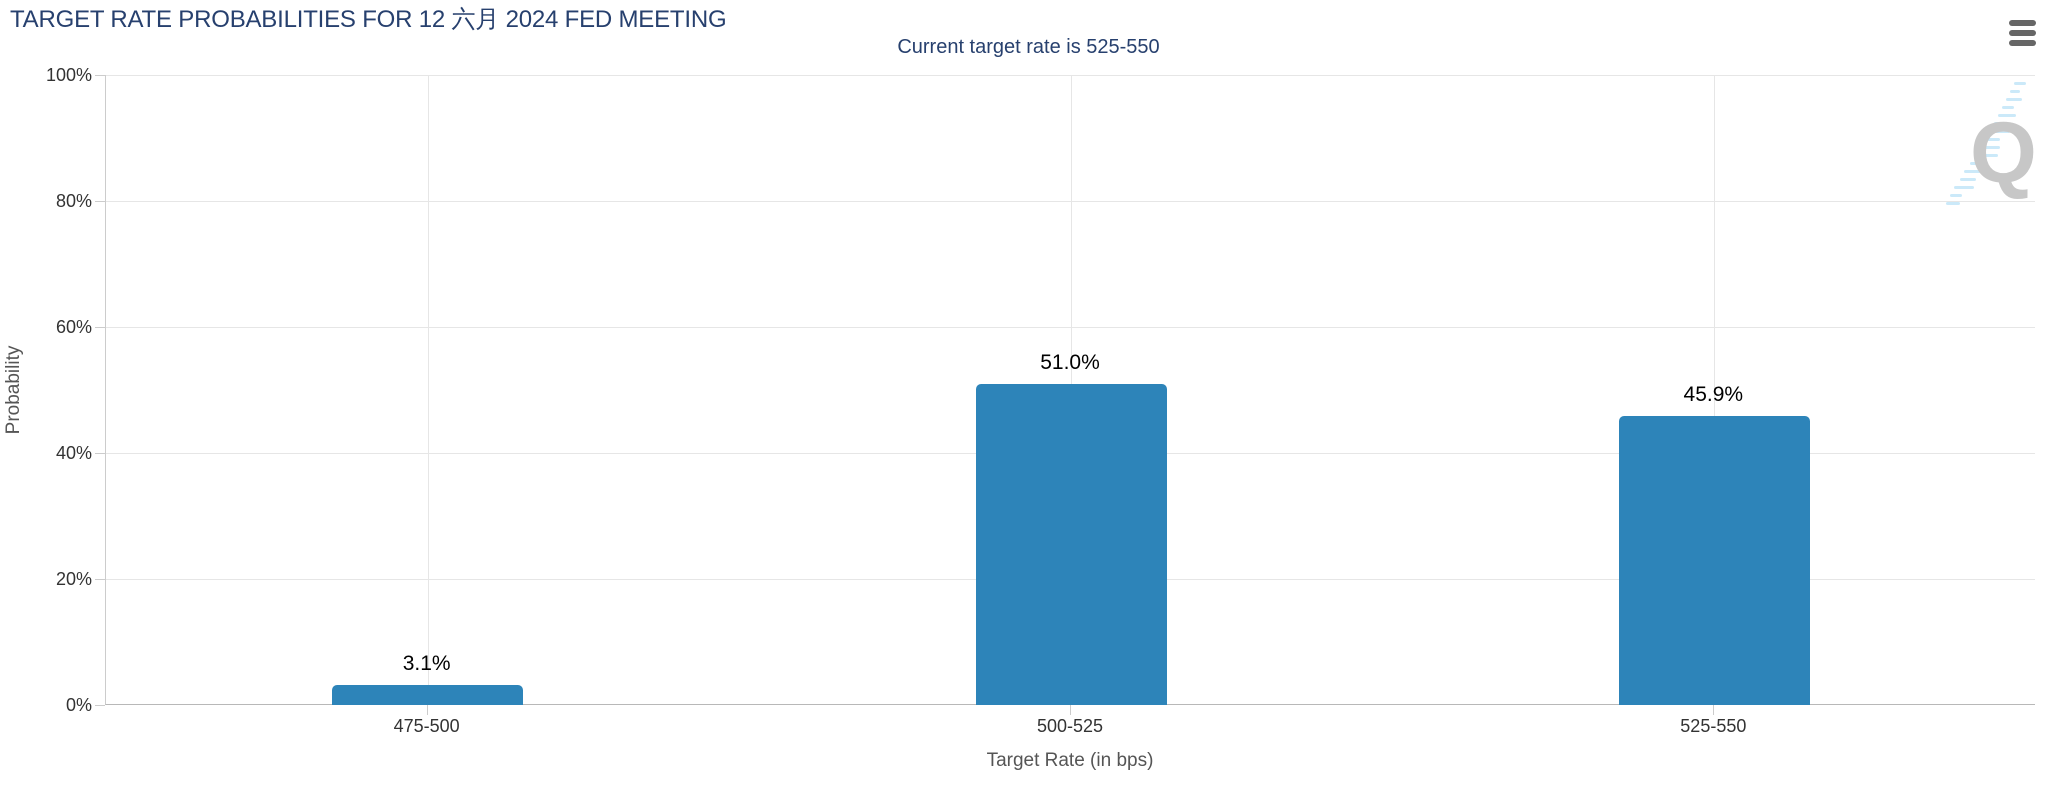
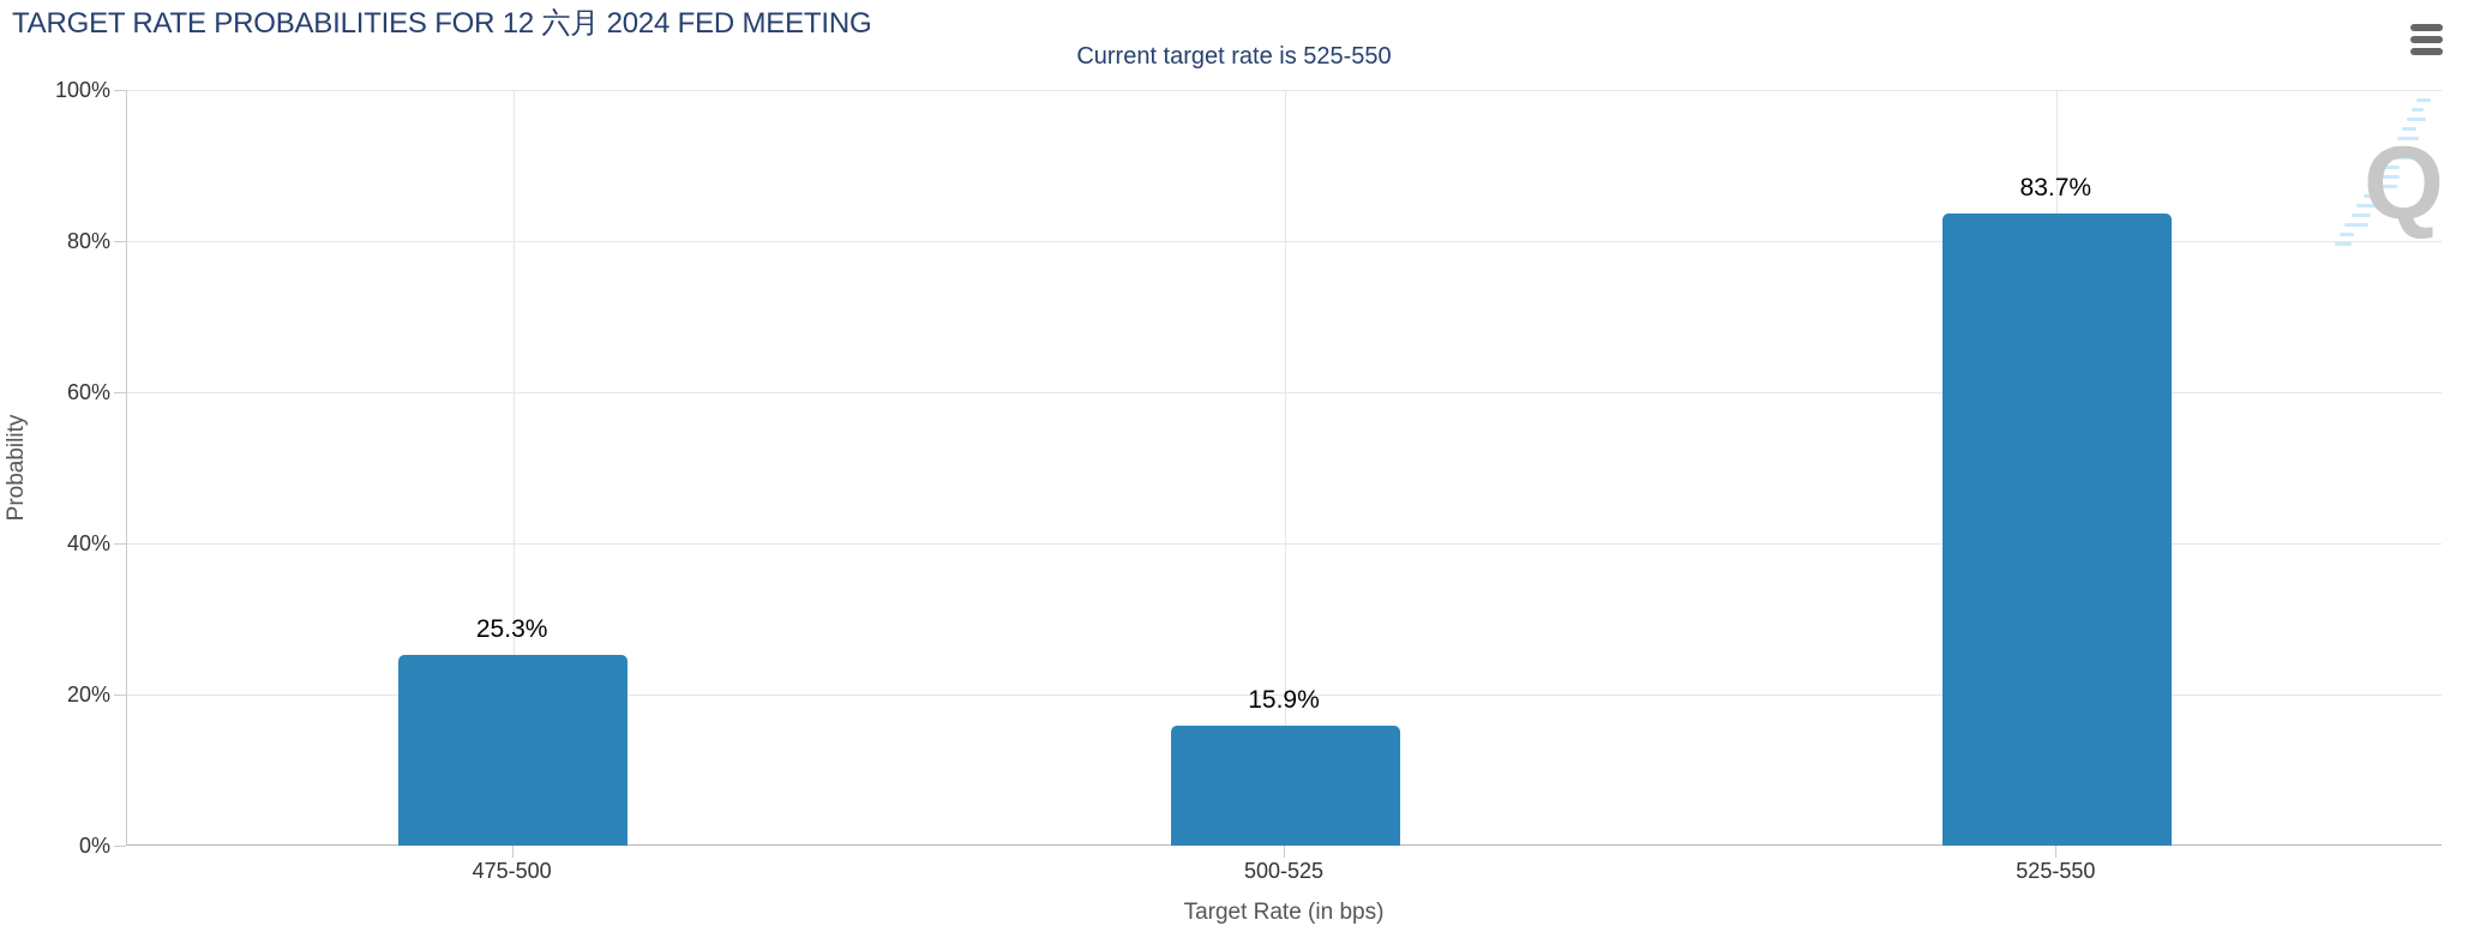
475-500: 3.1% -> 25.3%
500-525: 51.0% -> 15.9%
525-550: 45.9% -> 83.7%
